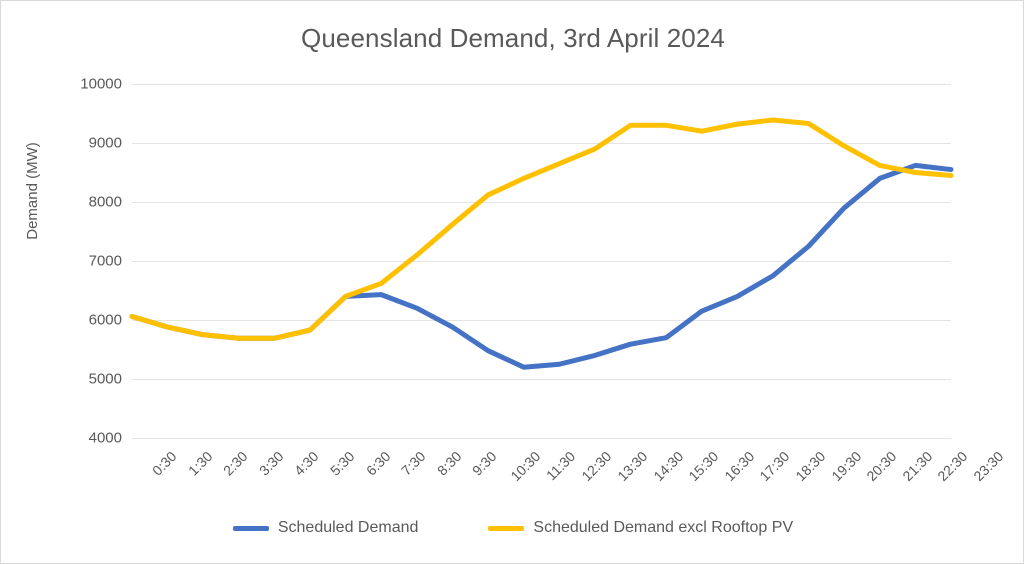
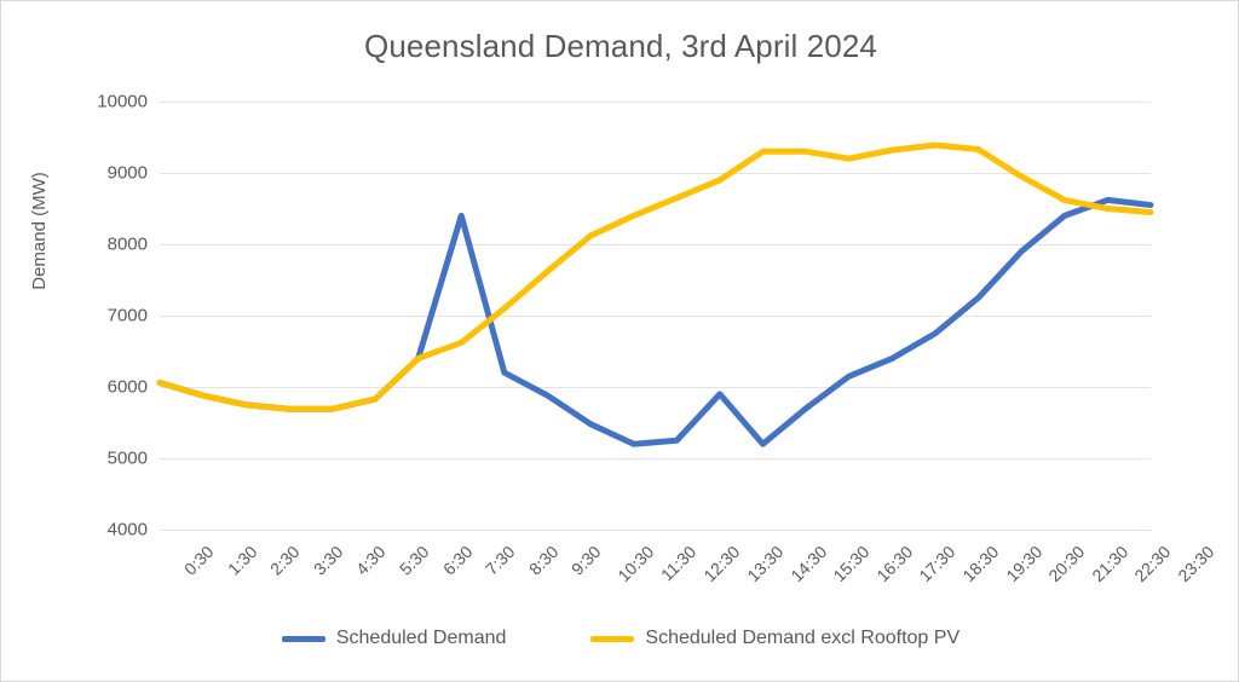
Scheduled Demand/7:30: 6400 -> 8400
Scheduled Demand/13:30: 5400 -> 5900
Scheduled Demand/14:30: 5600 -> 5200
